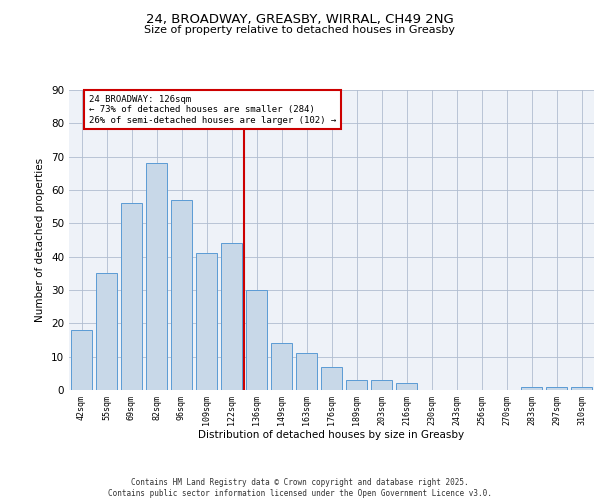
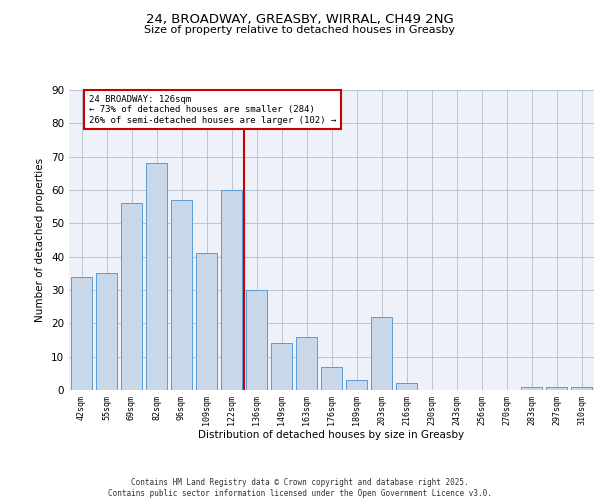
42sqm: 18 -> 34
122sqm: 44 -> 60
163sqm: 11 -> 16
203sqm: 3 -> 22
